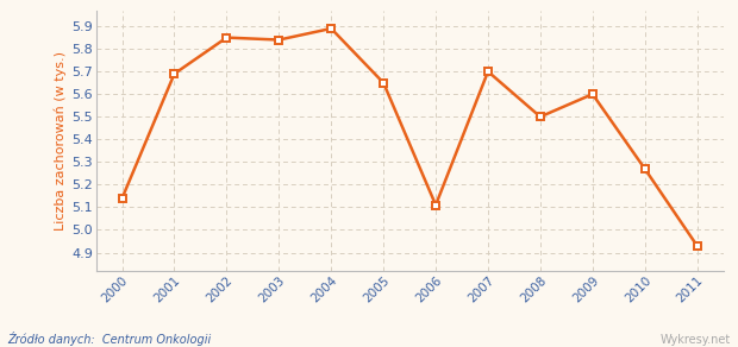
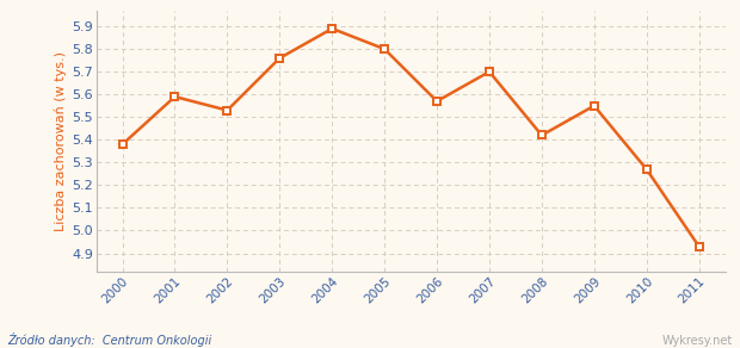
2000: 5.14 -> 5.38
2001: 5.69 -> 5.59
2002: 5.85 -> 5.53
2003: 5.84 -> 5.76
2005: 5.65 -> 5.80
2006: 5.11 -> 5.57
2008: 5.50 -> 5.42
2009: 5.60 -> 5.55
